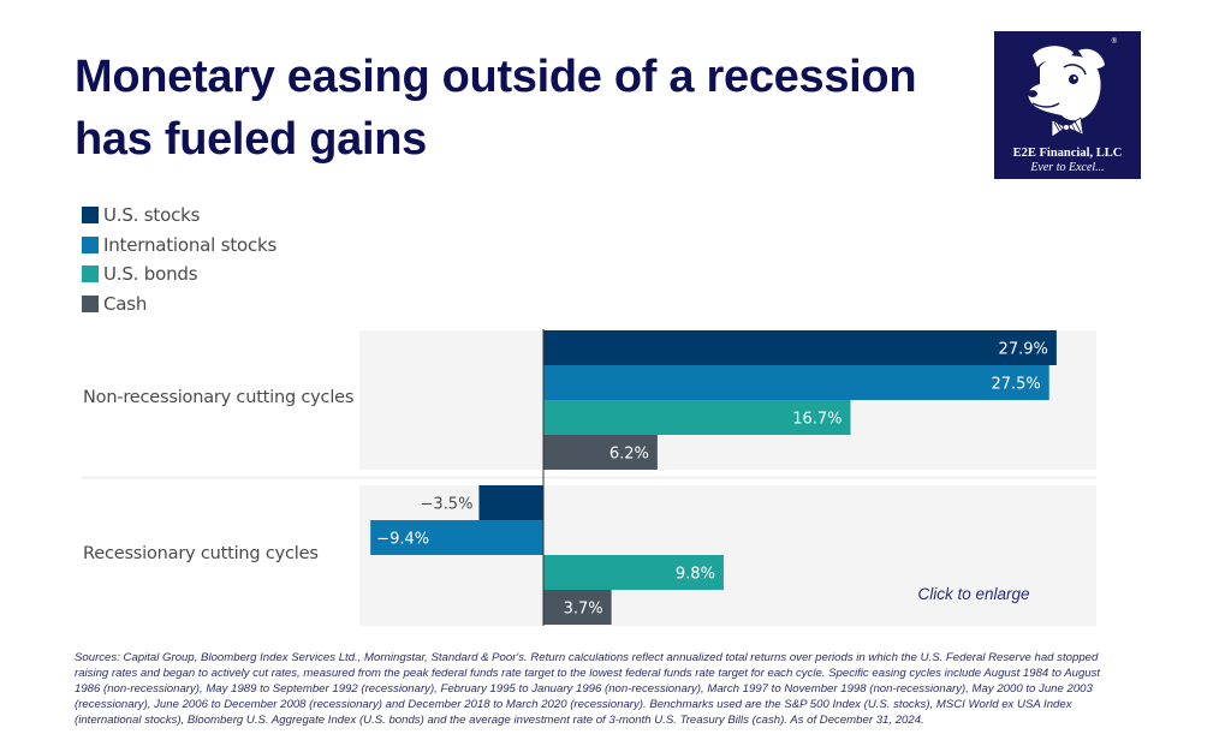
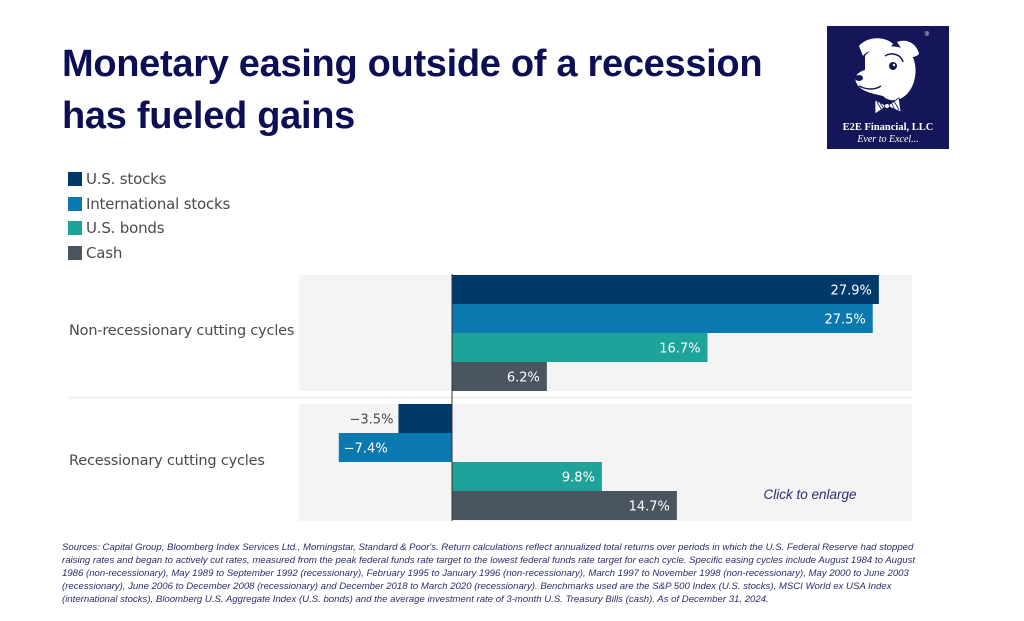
International stocks/Recessionary cutting cycles: −9.4% -> −7.4%
Cash/Recessionary cutting cycles: 3.7% -> 14.7%
